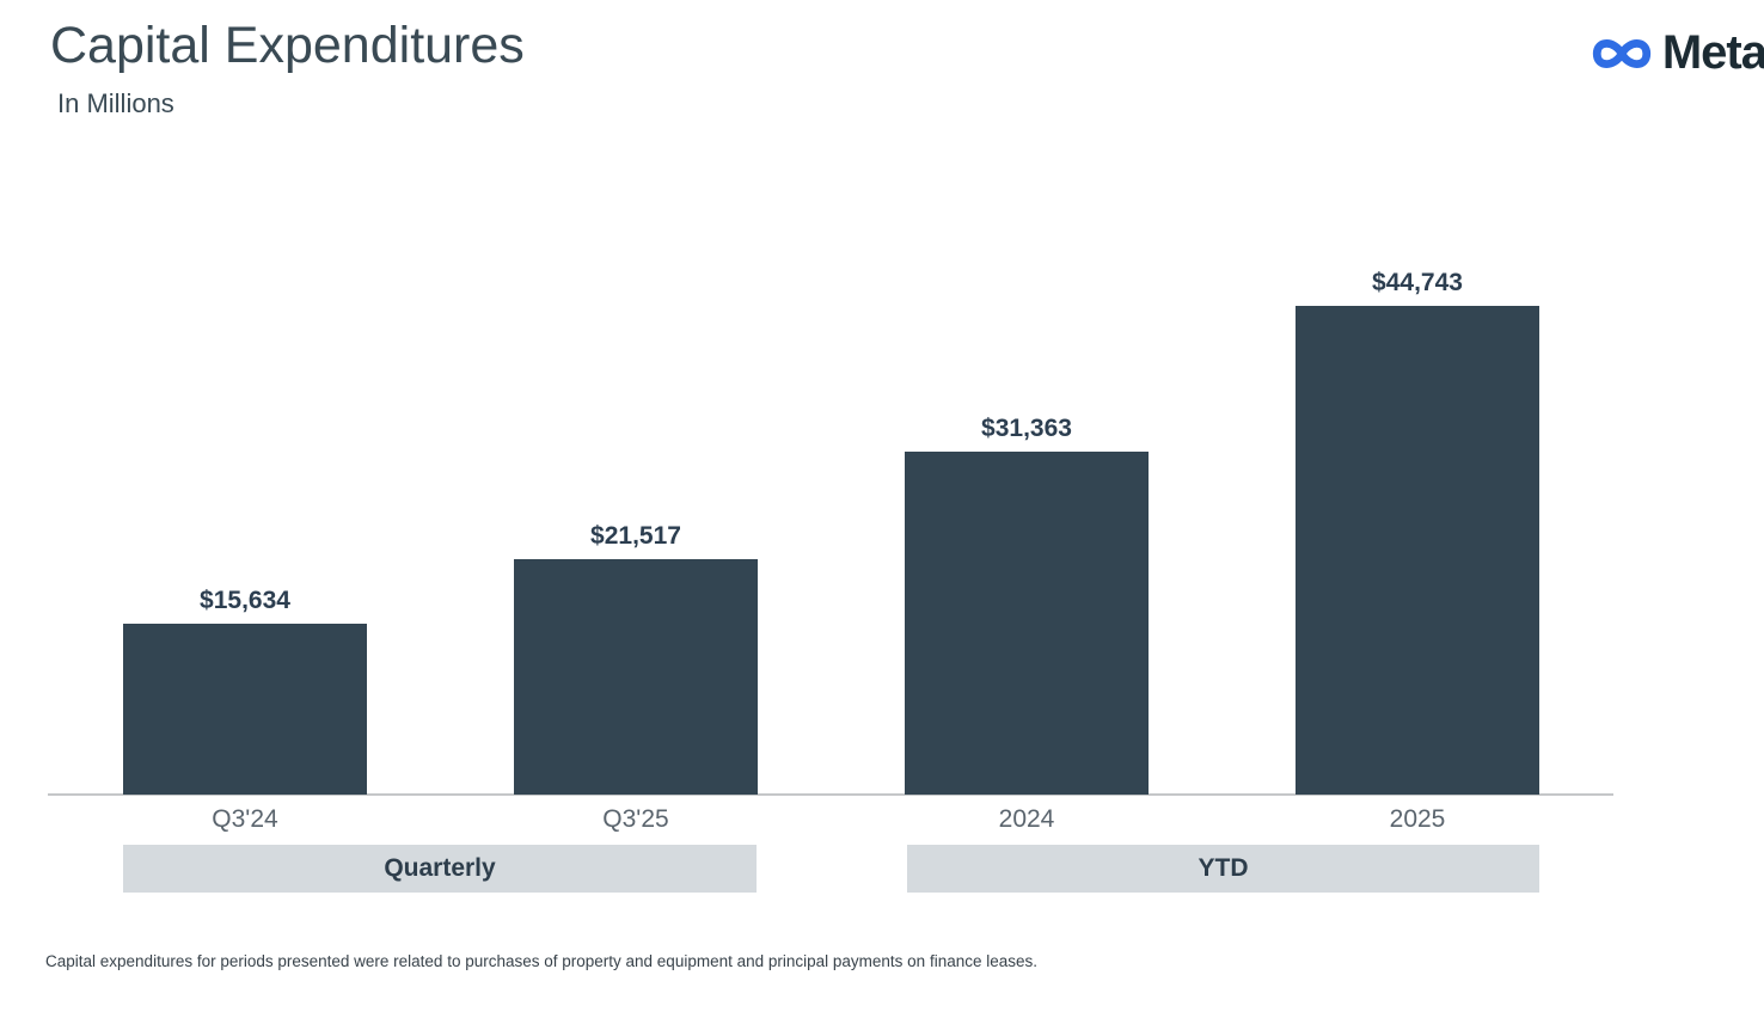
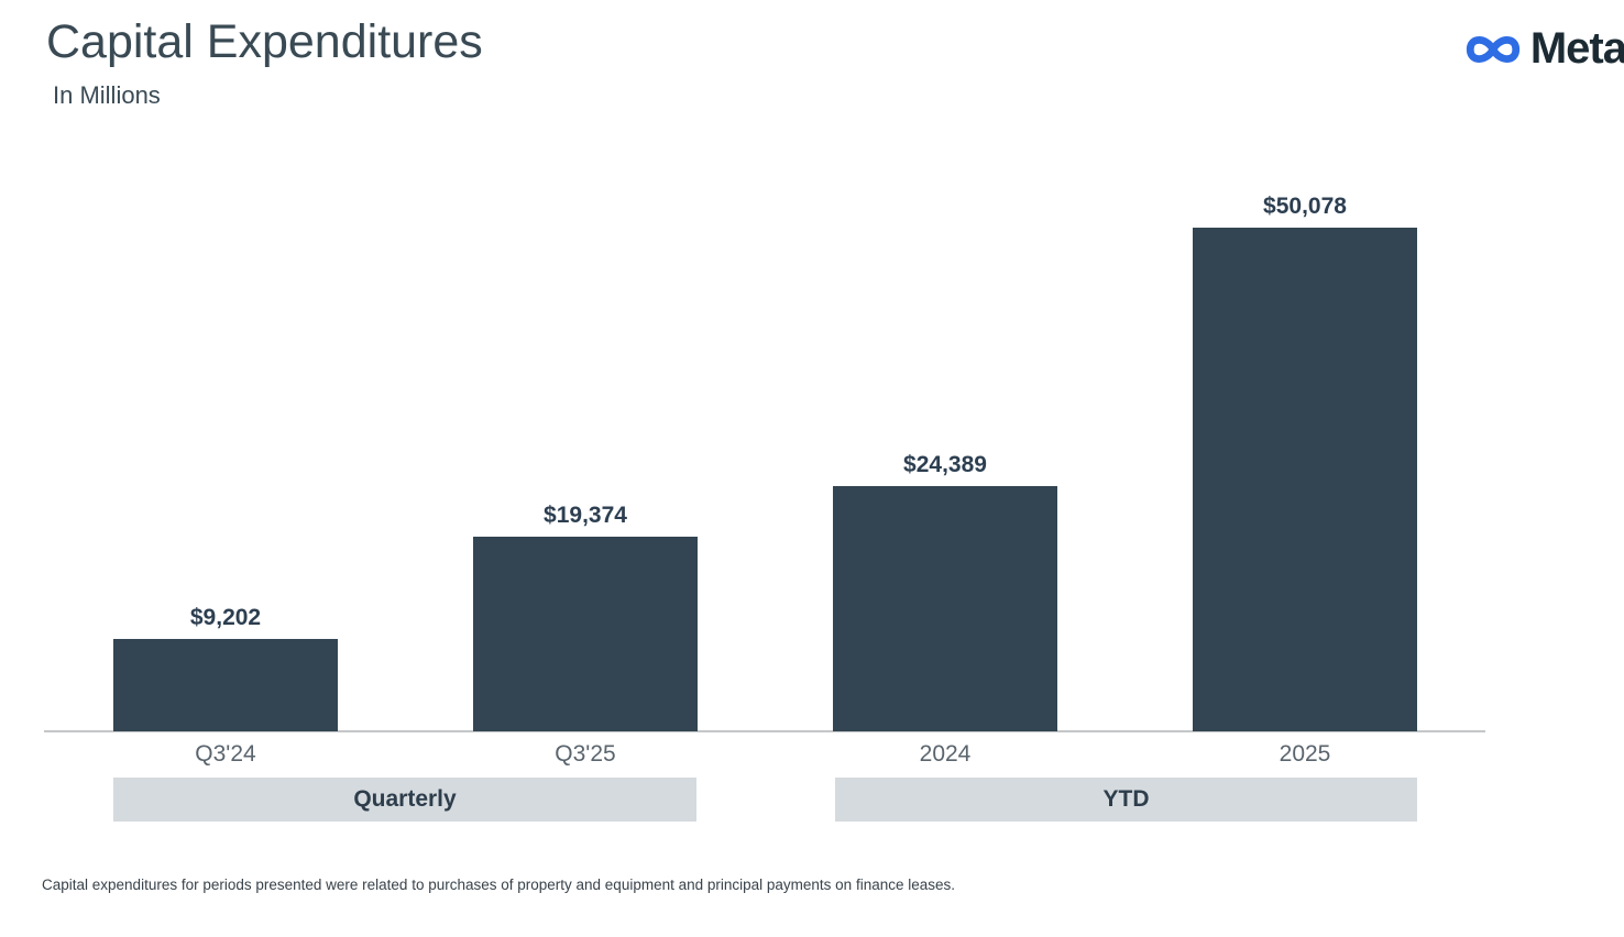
Q3'24: $15,634 -> $9,202
Q3'25: $21,517 -> $19,374
2024: $31,363 -> $24,389
2025: $44,743 -> $50,078
